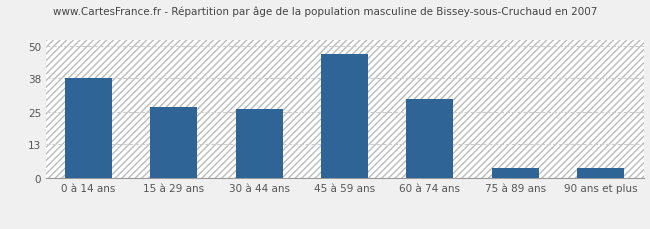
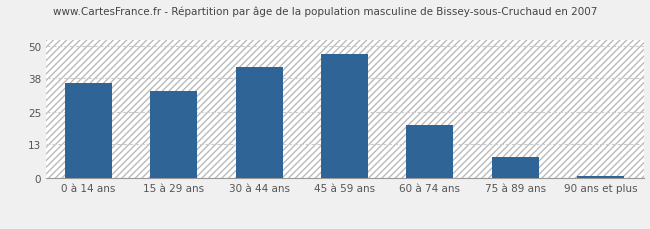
0 à 14 ans: 38 -> 36
15 à 29 ans: 27 -> 33
30 à 44 ans: 26 -> 42
60 à 74 ans: 30 -> 20
75 à 89 ans: 4 -> 8
90 ans et plus: 4 -> 1
